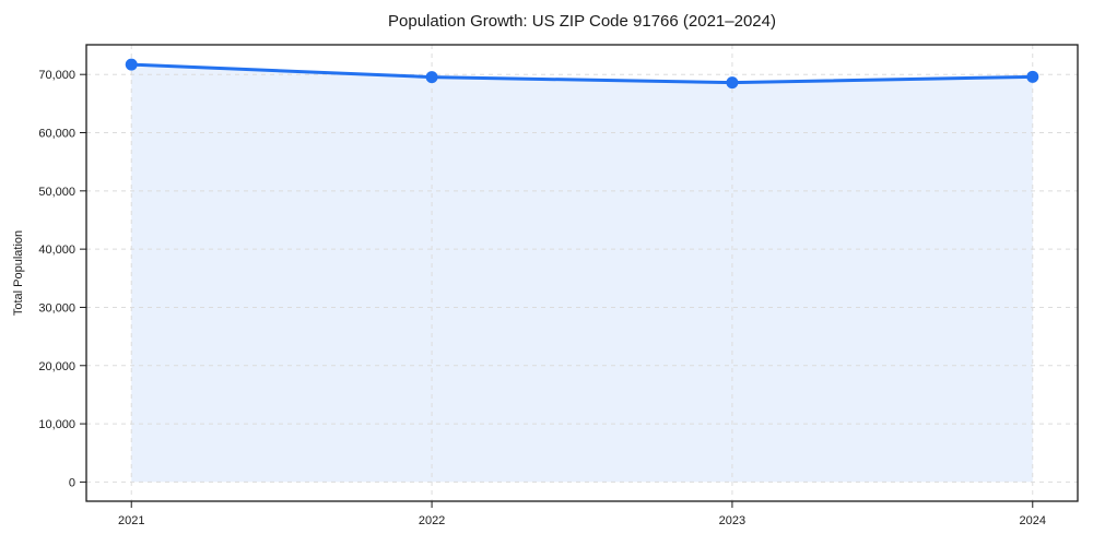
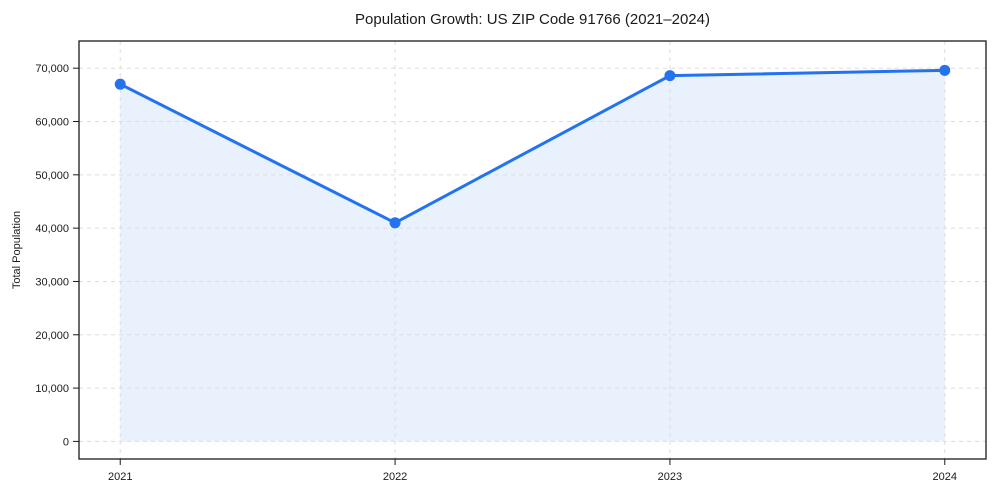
2021: 72000 -> 67000
2022: 70000 -> 41000
